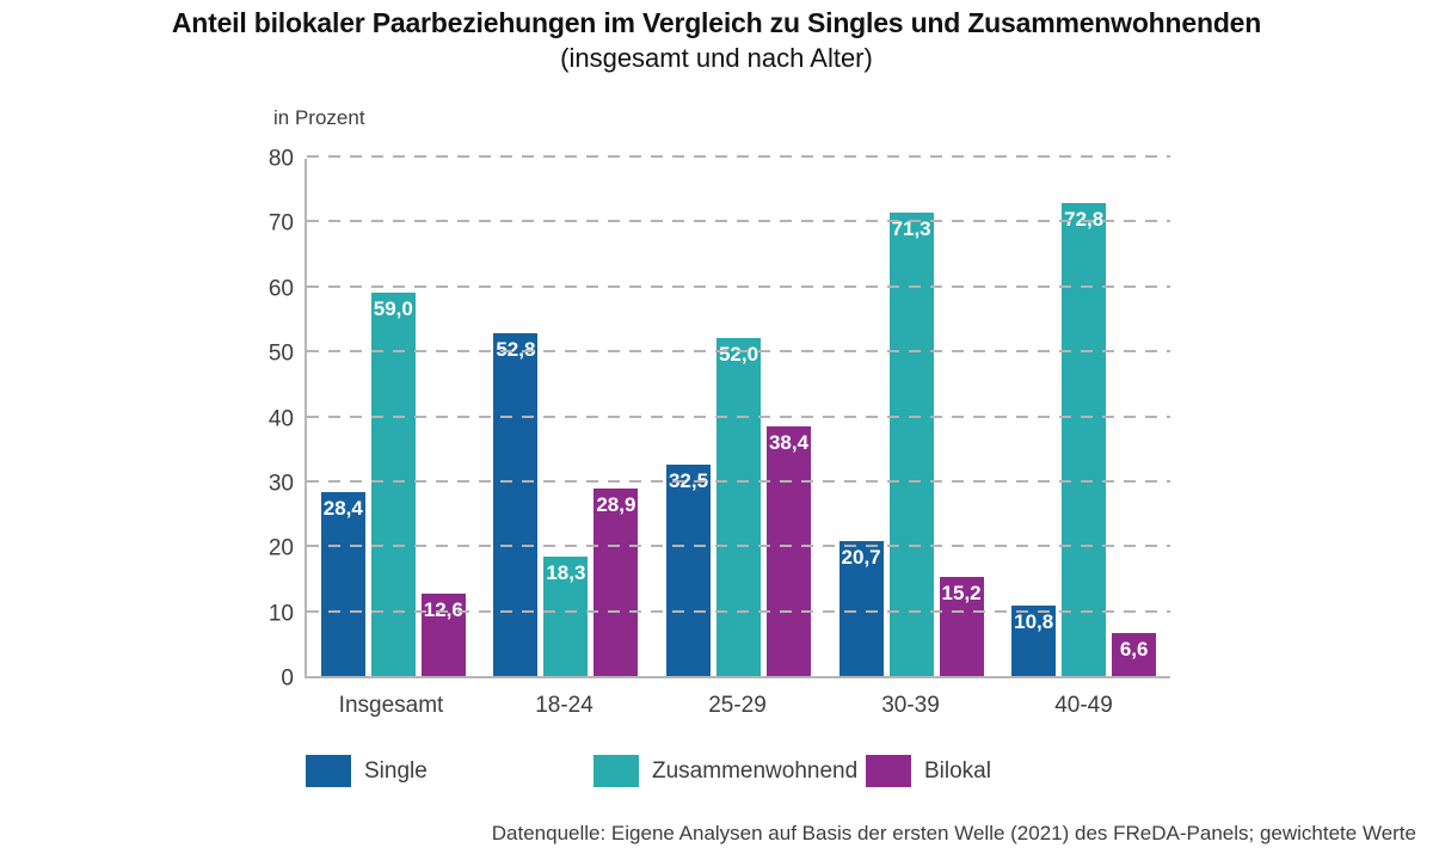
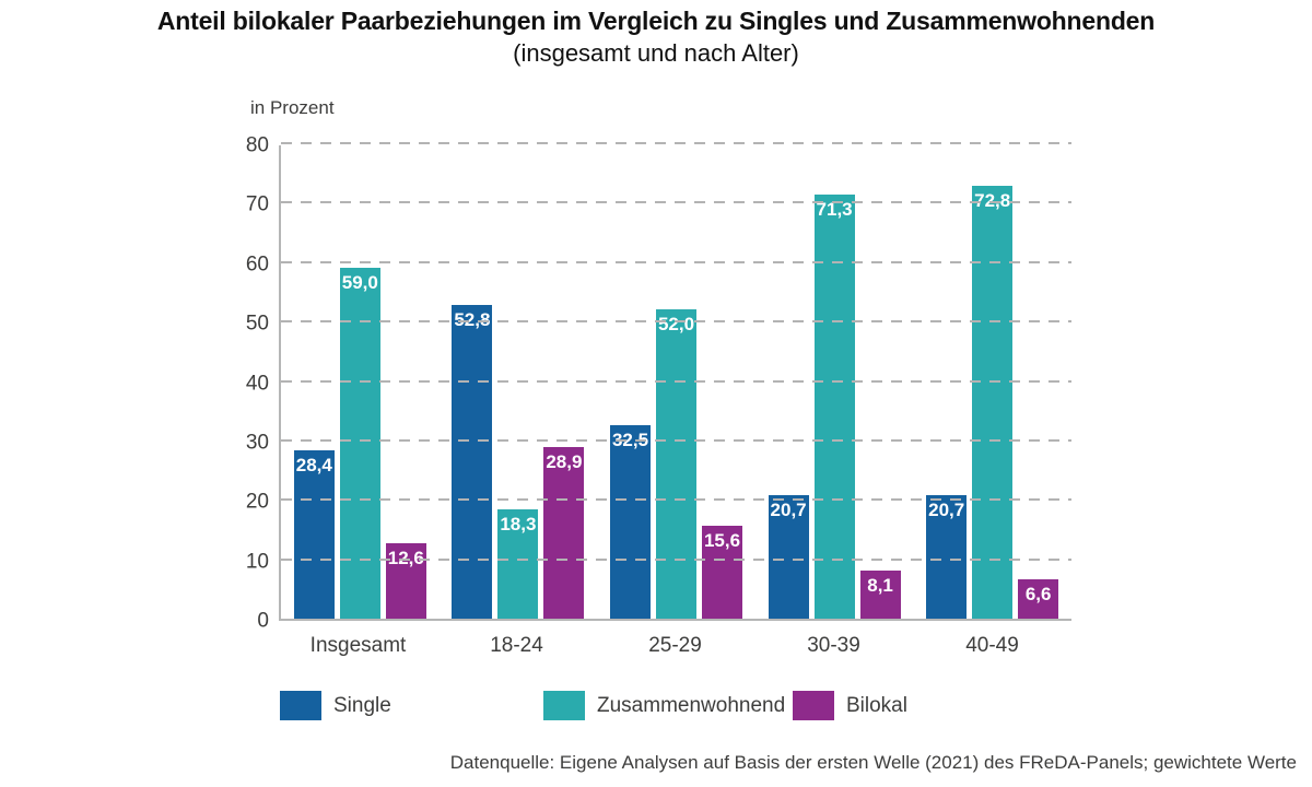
Bilokal/25-29: 38,4 -> 15,6
Bilokal/30-39: 15,2 -> 8,1
Single/40-49: 10,8 -> 20,7
